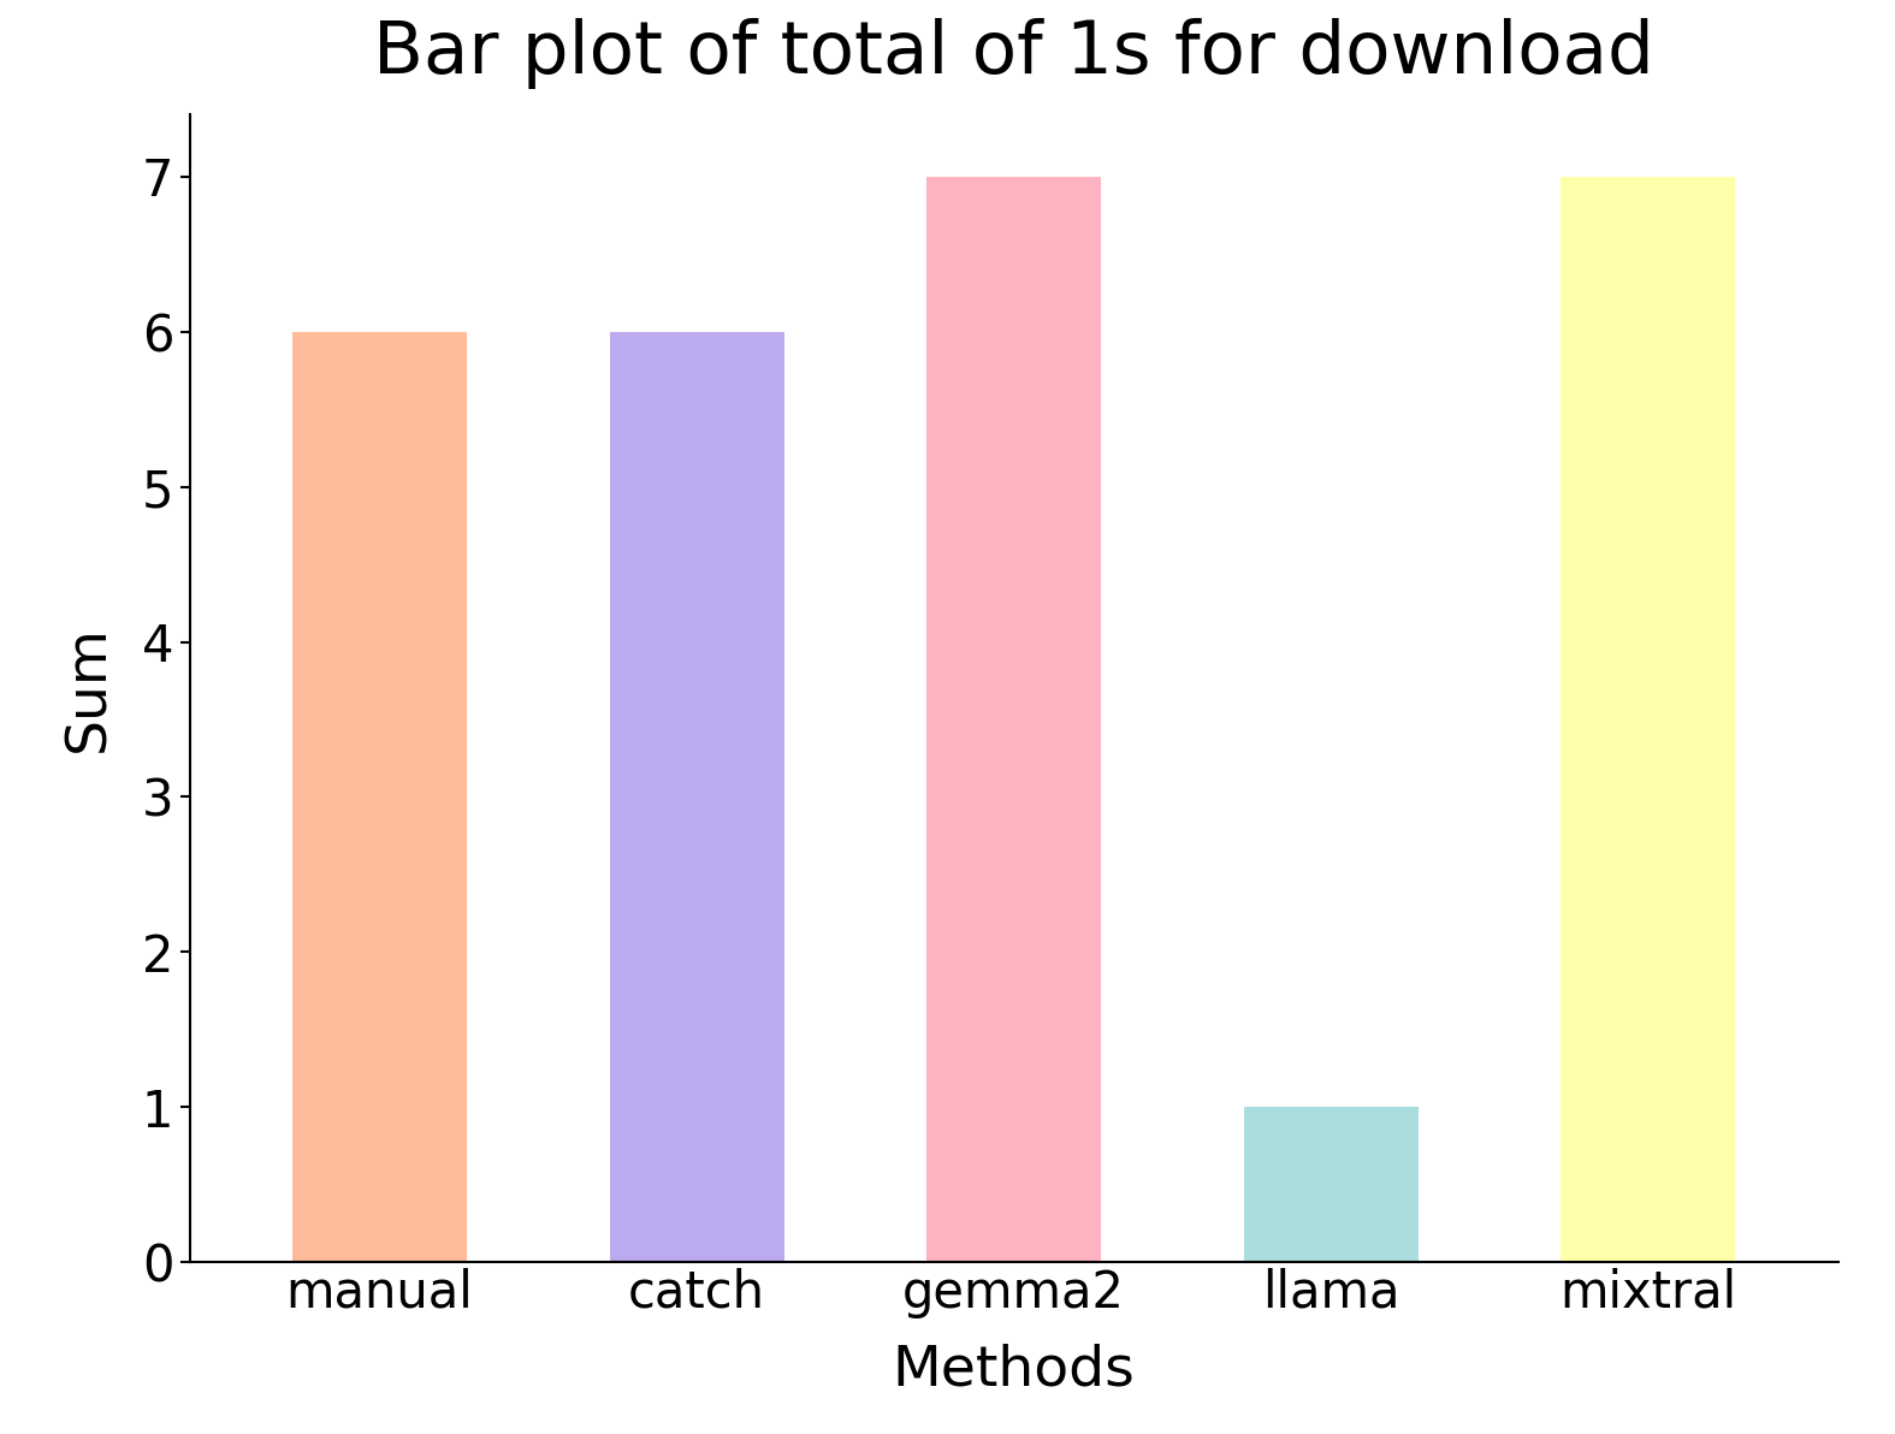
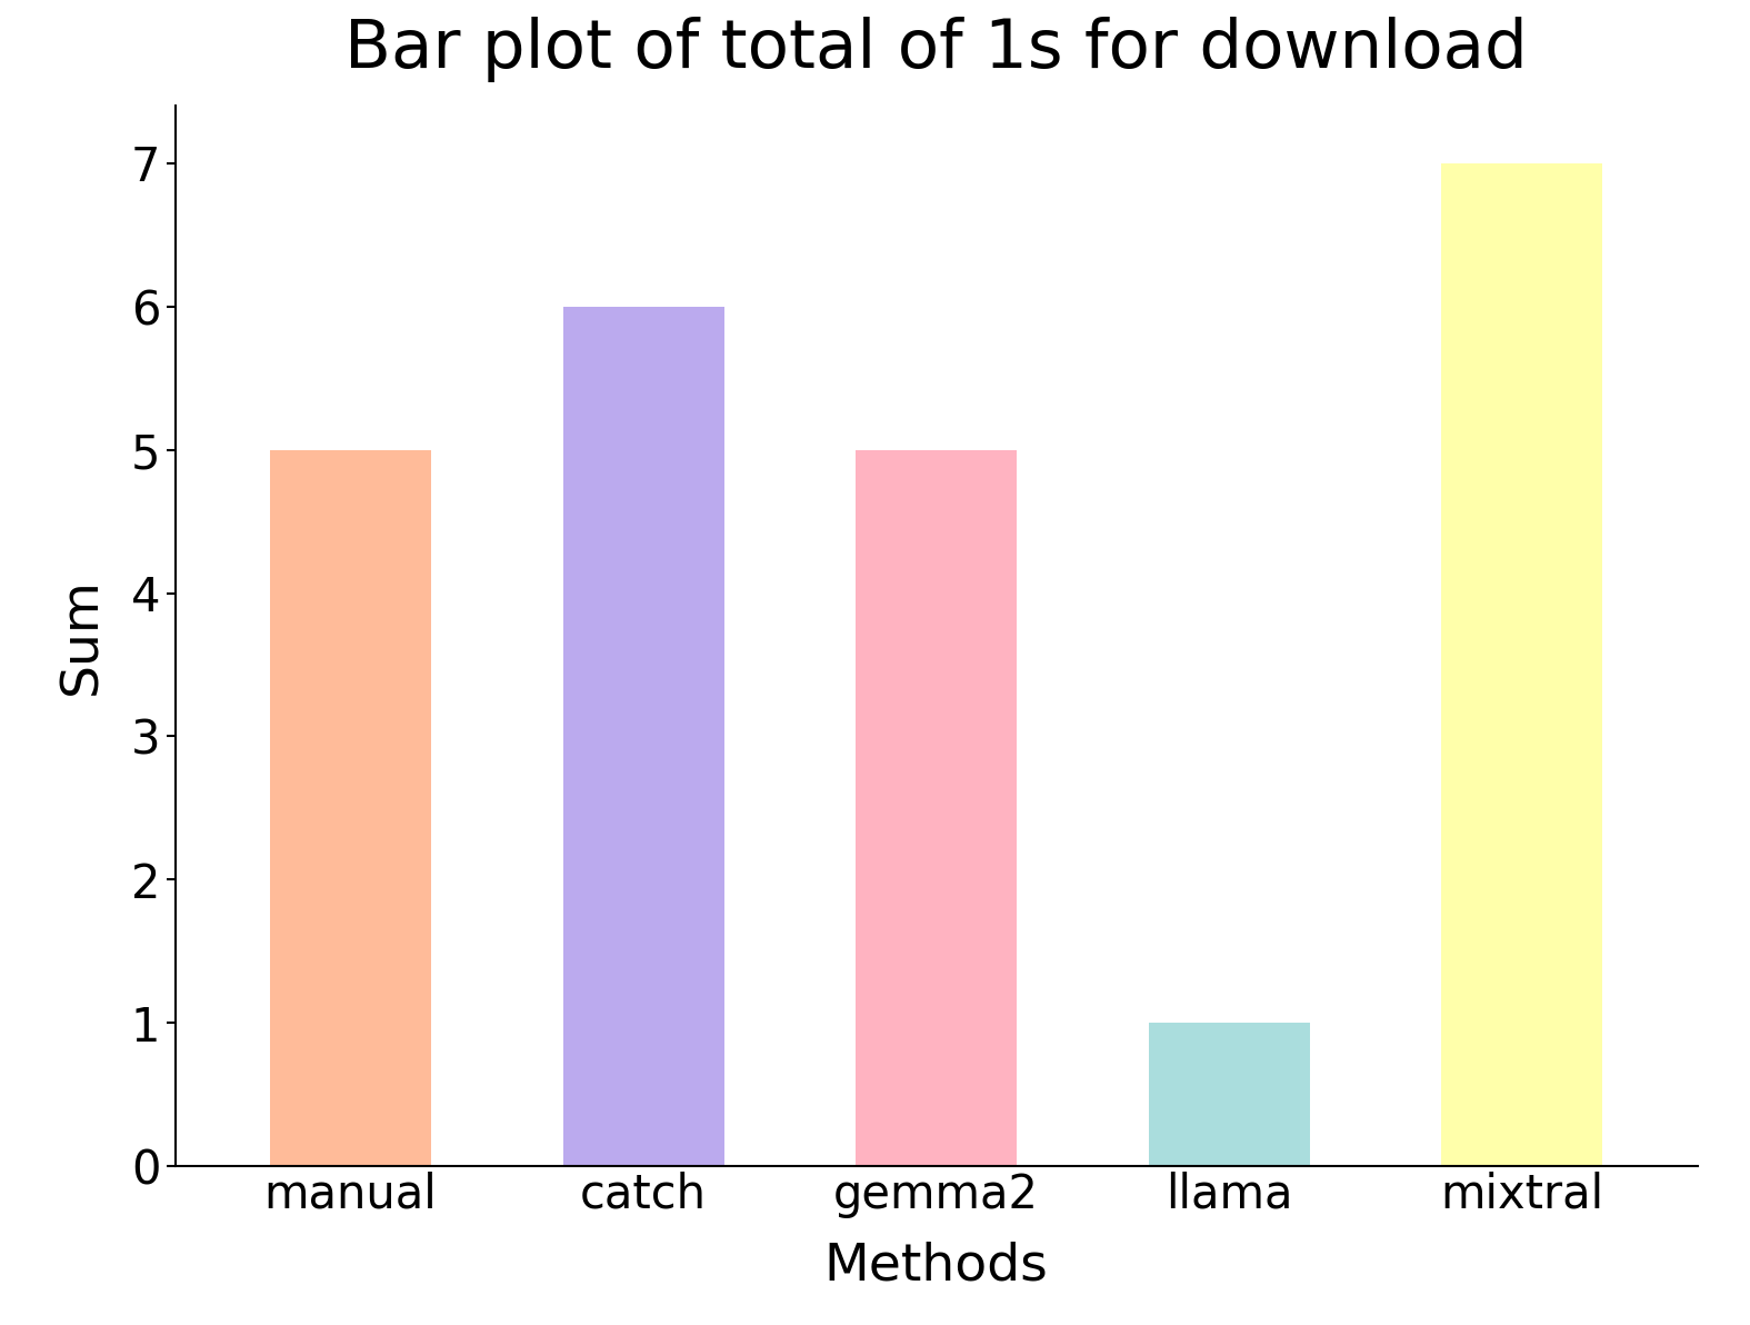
manual: 6 -> 5
gemma2: 7 -> 5
